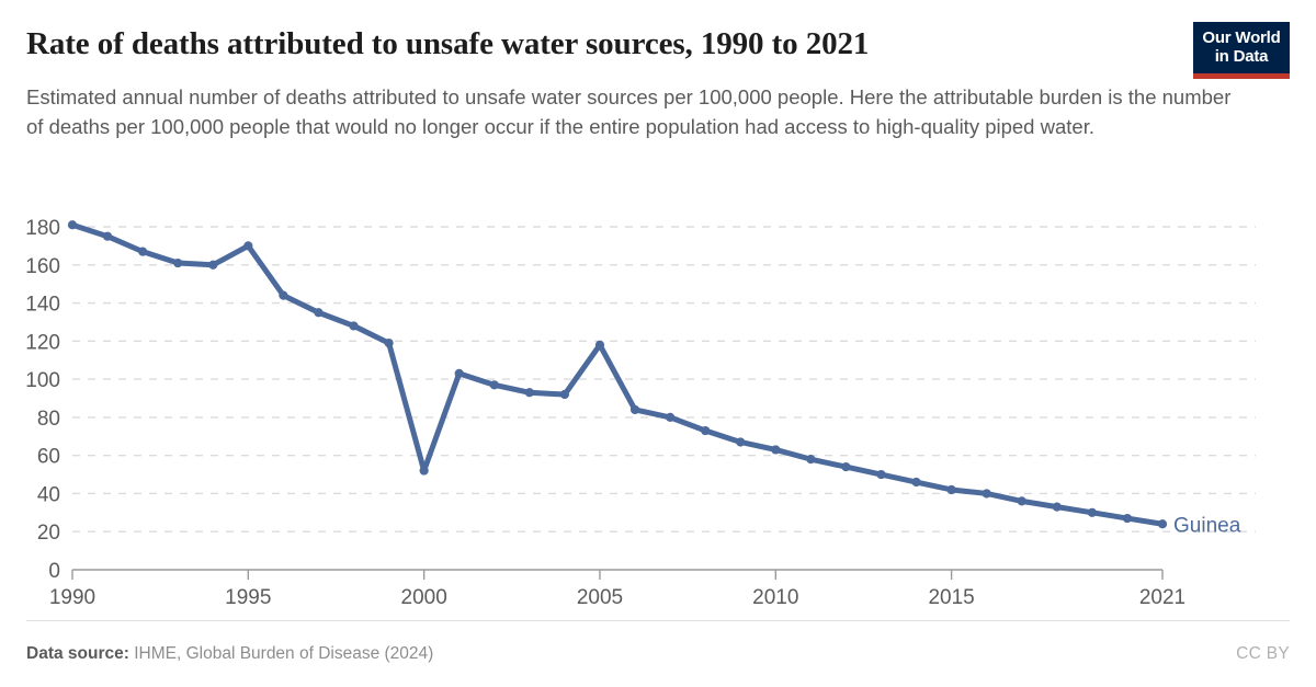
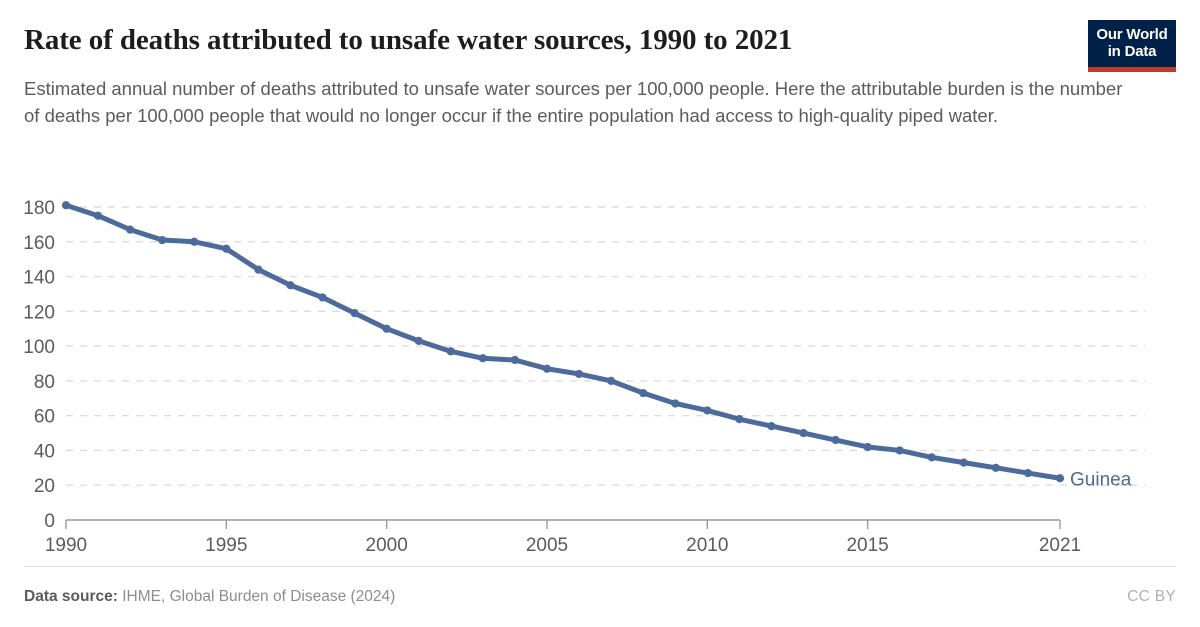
1995: 170 -> 156
2000: 52 -> 110
2005: 118 -> 87
